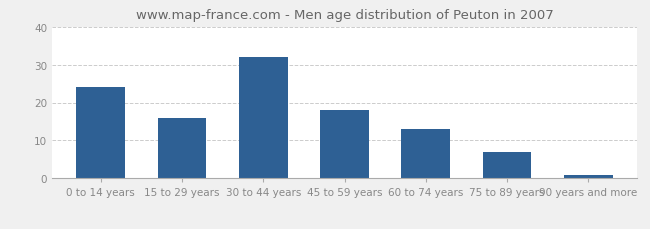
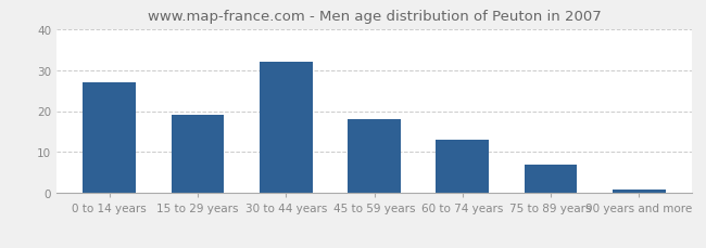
0 to 14 years: 24 -> 27
15 to 29 years: 16 -> 19
